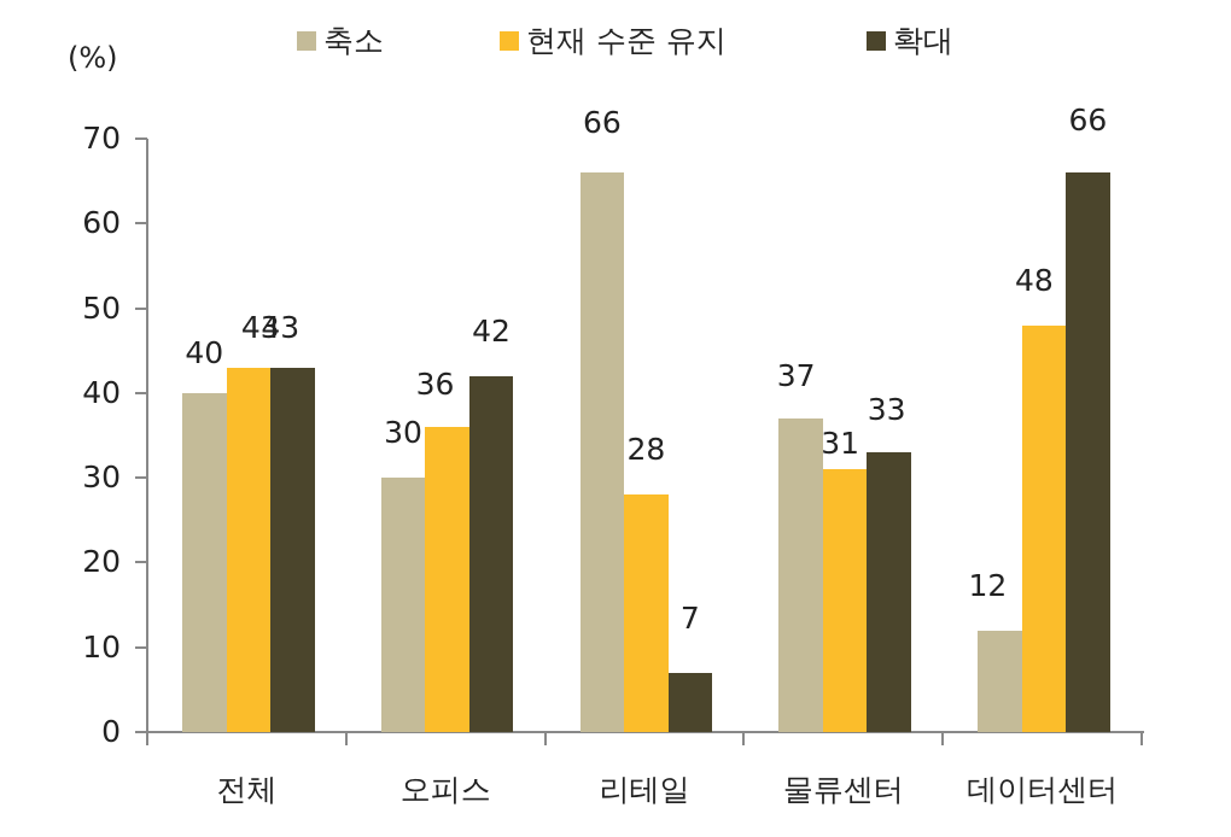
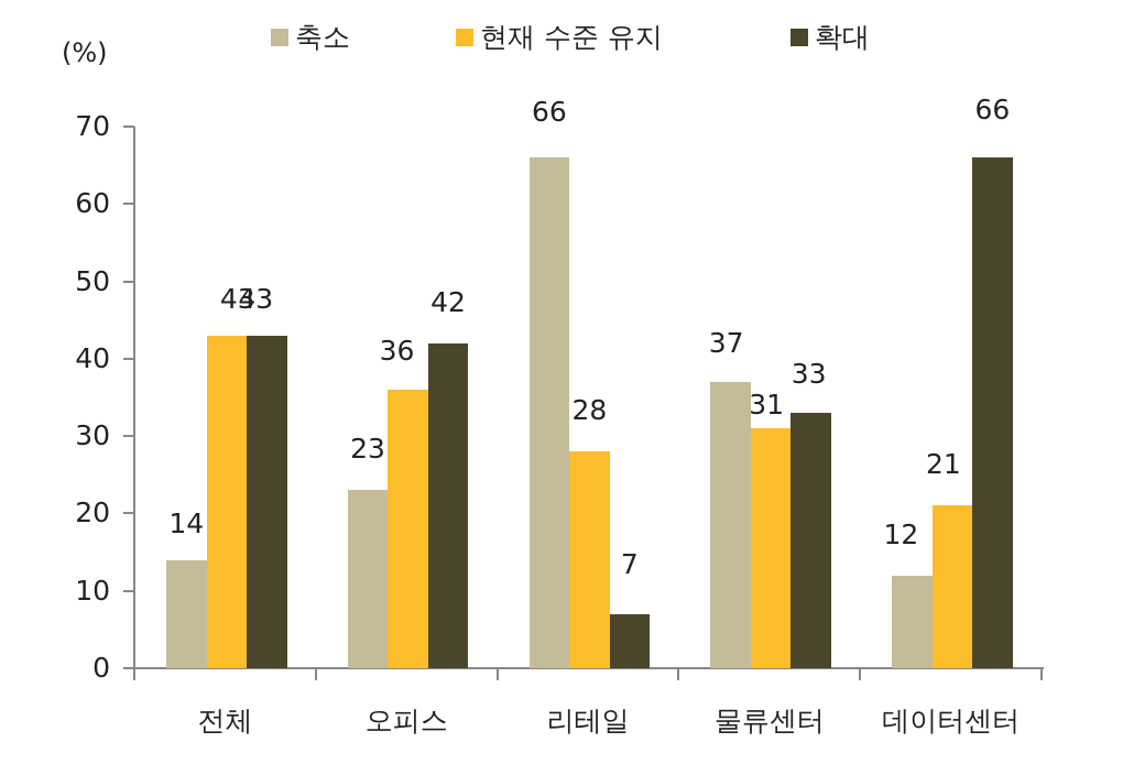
축소/전체: 40 -> 14
축소/오피스: 30 -> 23
현재 수준 유지/데이터센터: 48 -> 21
